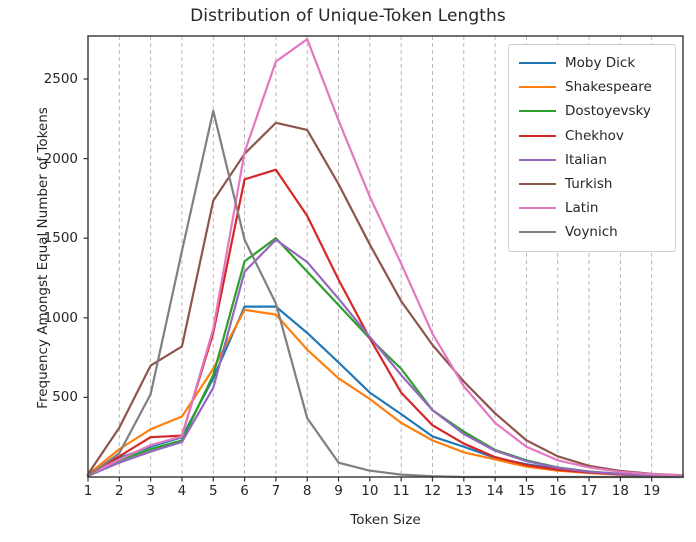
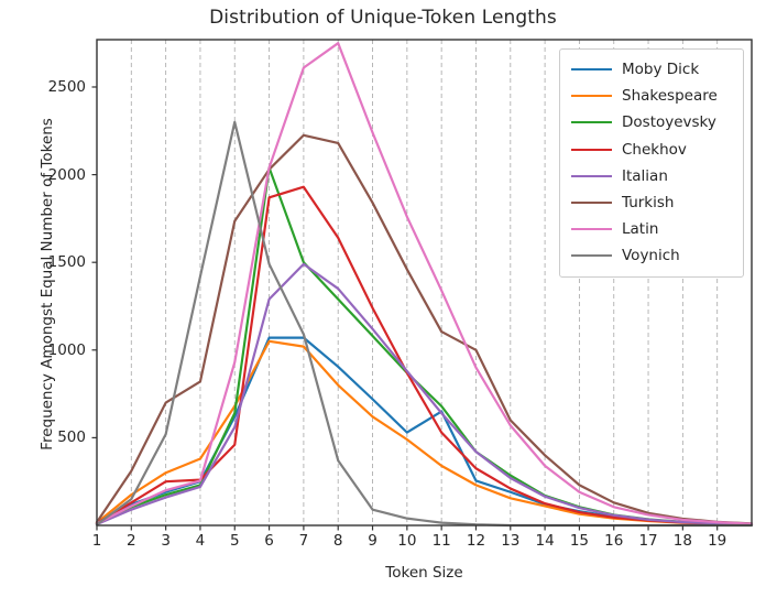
Chekhov/5: 900 -> 460
Dostoyevsky/6: 1360 -> 2040
Moby Dick/11: 400 -> 650
Turkish/12: 830 -> 1000
